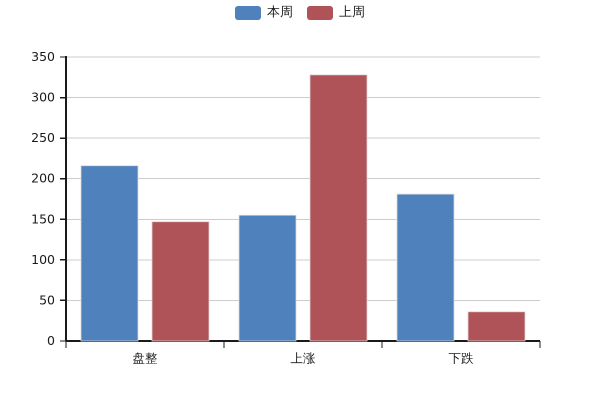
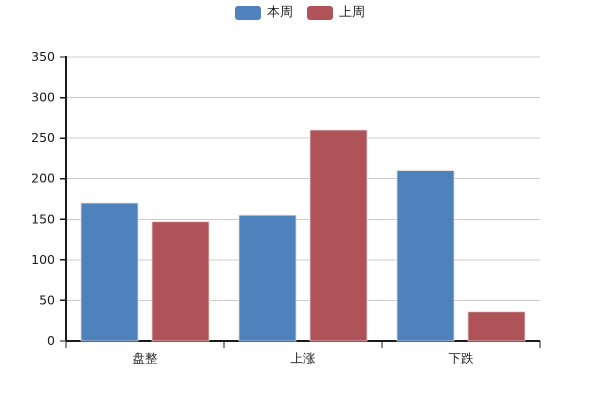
本周/盘整: 220 -> 170
上周/上涨: 330 -> 260
本周/下跌: 180 -> 210
